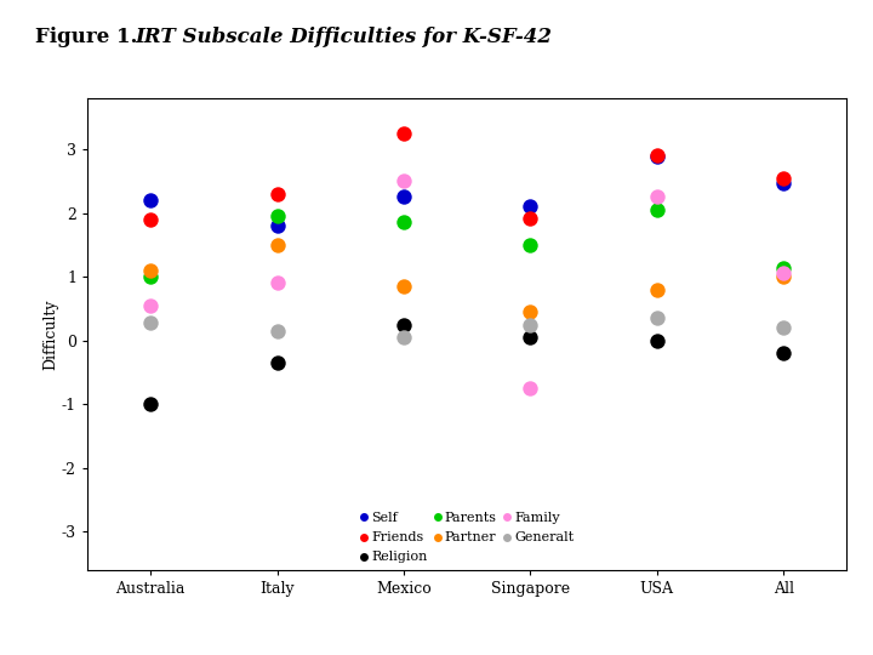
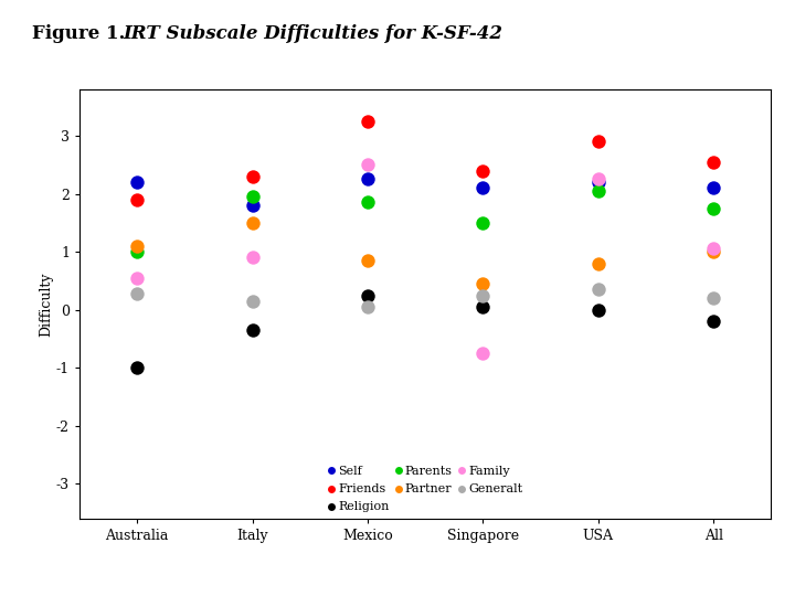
Friends/Singapore: 1.92 -> 2.40
Self/USA: 2.88 -> 2.20
Self/All: 2.46 -> 2.10
Parents/All: 1.14 -> 1.75
